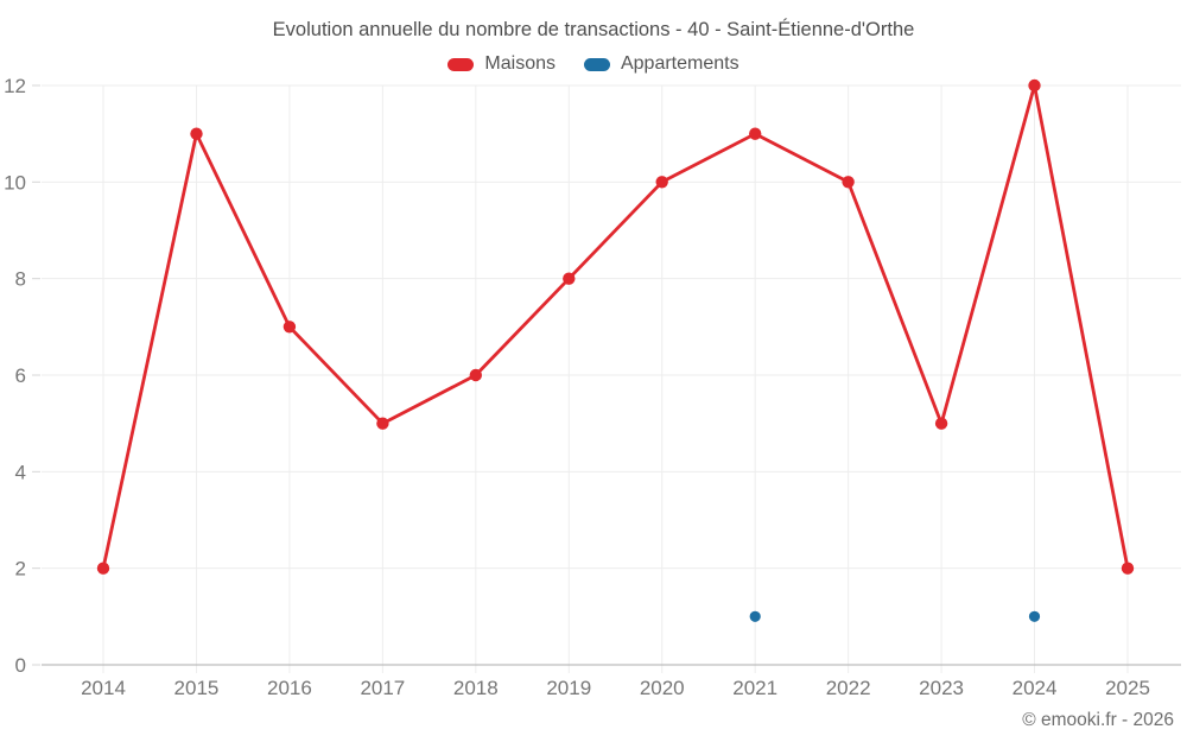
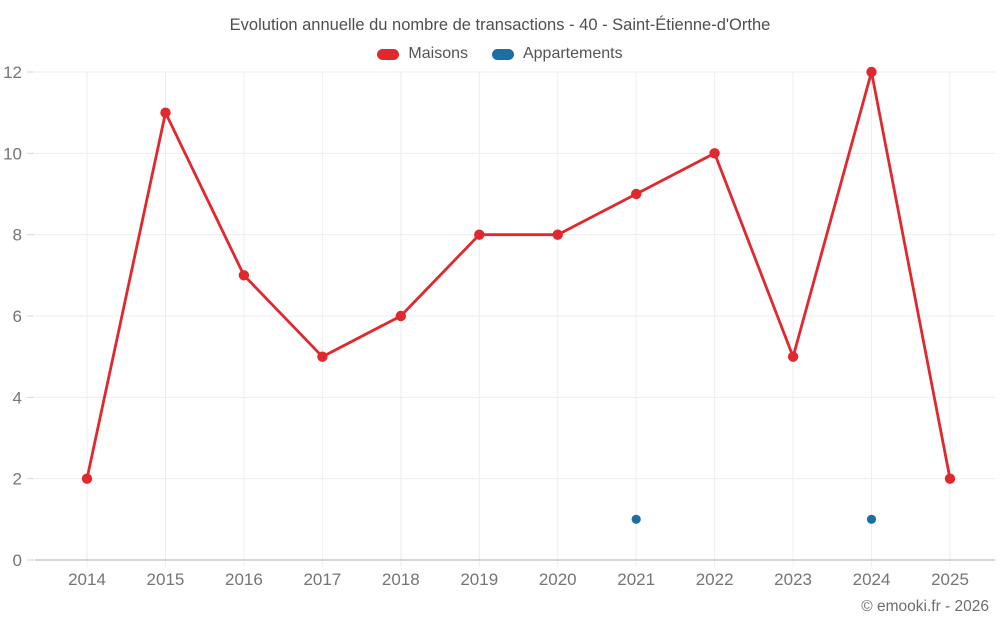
Maisons/2020: 10 -> 8
Maisons/2021: 11 -> 9
